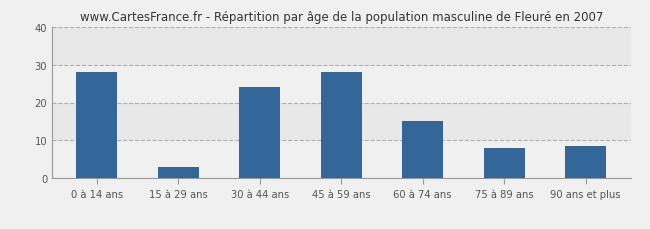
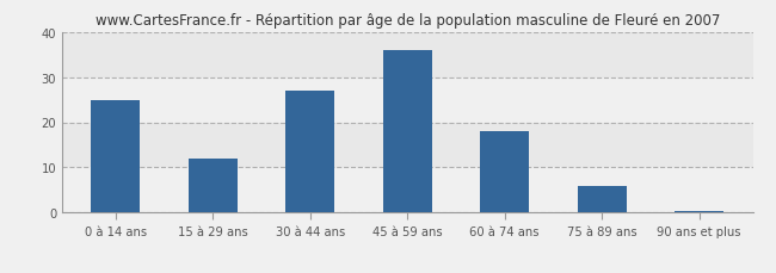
0 à 14 ans: 28.0 -> 25.0
15 à 29 ans: 3.0 -> 12.0
30 à 44 ans: 24.0 -> 27.0
45 à 59 ans: 28.0 -> 36.0
60 à 74 ans: 15.0 -> 18.0
75 à 89 ans: 8.0 -> 6.0
90 ans et plus: 8.5 -> 0.5
